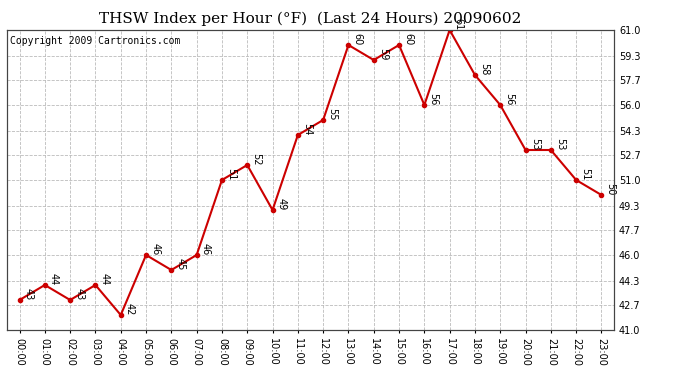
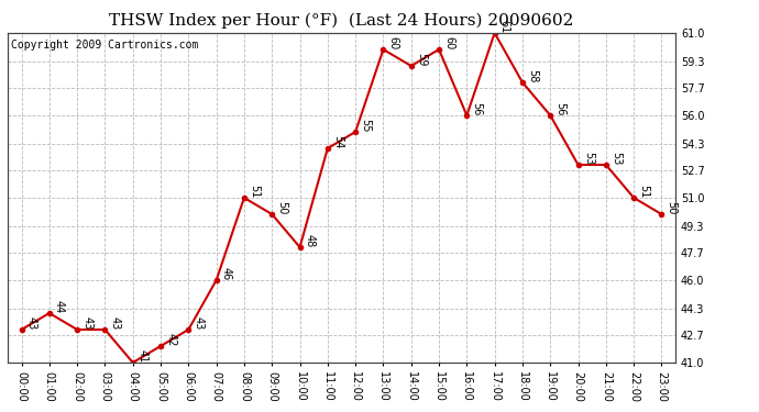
03:00: 44 -> 43
04:00: 42 -> 41
05:00: 46 -> 42
06:00: 45 -> 43
09:00: 52 -> 50
10:00: 49 -> 48
